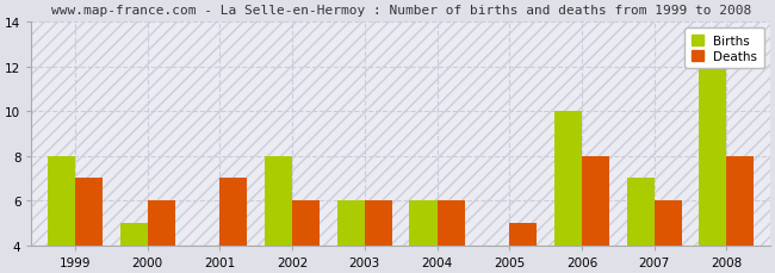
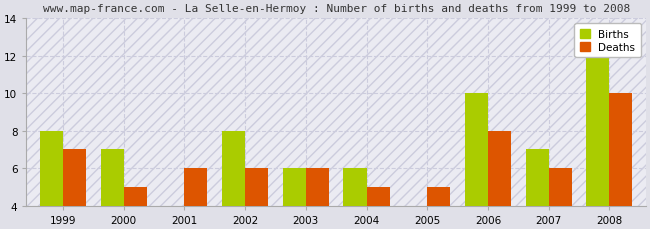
Births/2000: 5 -> 7
Deaths/2000: 6 -> 5
Deaths/2001: 7 -> 6
Deaths/2004: 6 -> 5
Deaths/2008: 8 -> 10
